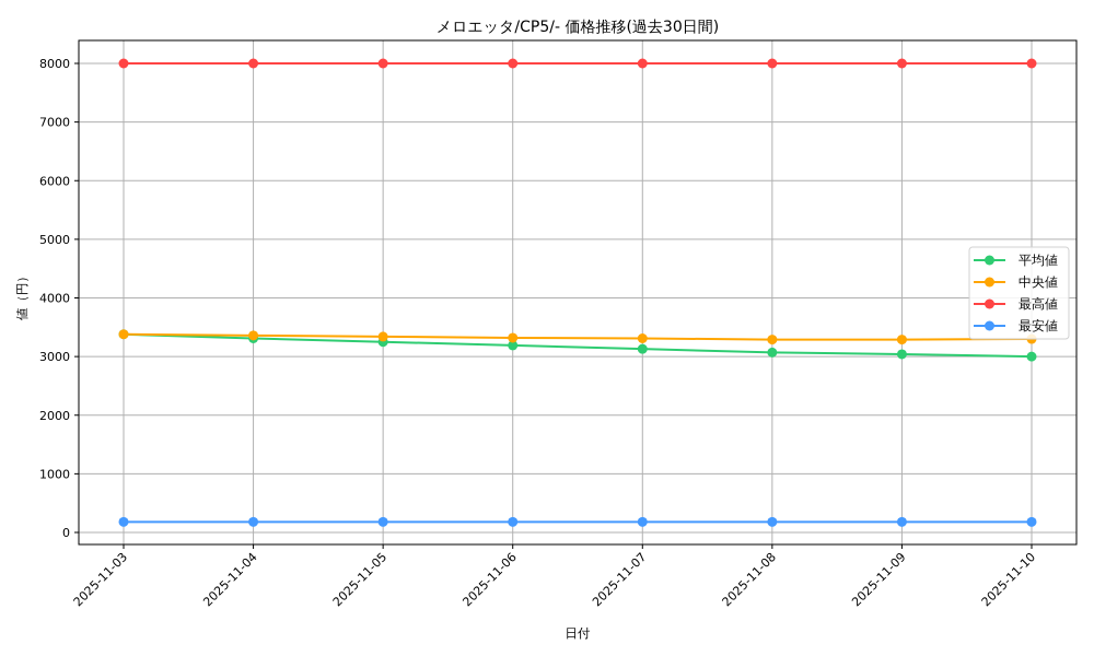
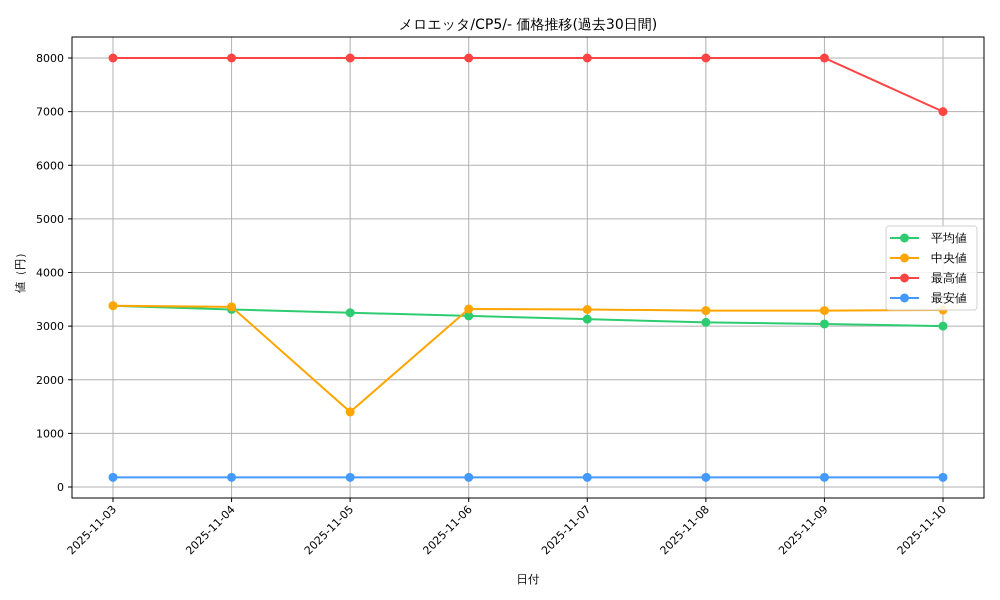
中央値/2025-11-05: 3300 -> 1400
最高値/2025-11-10: 8000 -> 7000
